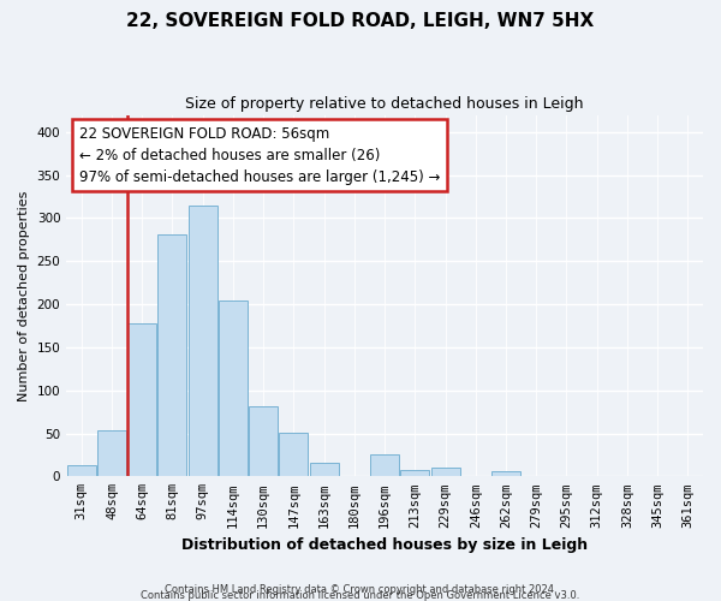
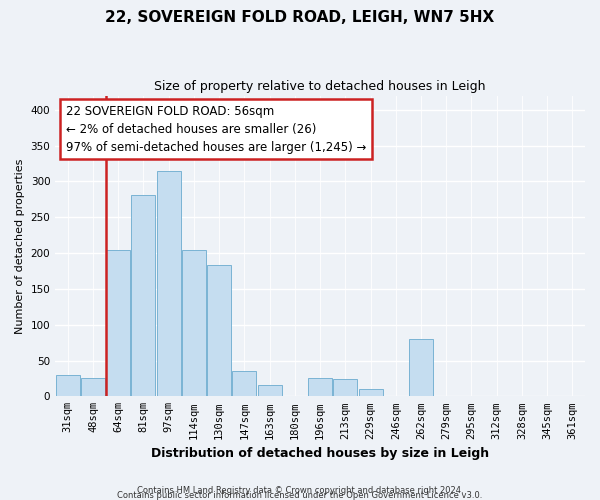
31sqm: 13 -> 30
48sqm: 54 -> 26
64sqm: 178 -> 204
130sqm: 81 -> 184
147sqm: 51 -> 36
213sqm: 7 -> 24
262sqm: 6 -> 80
